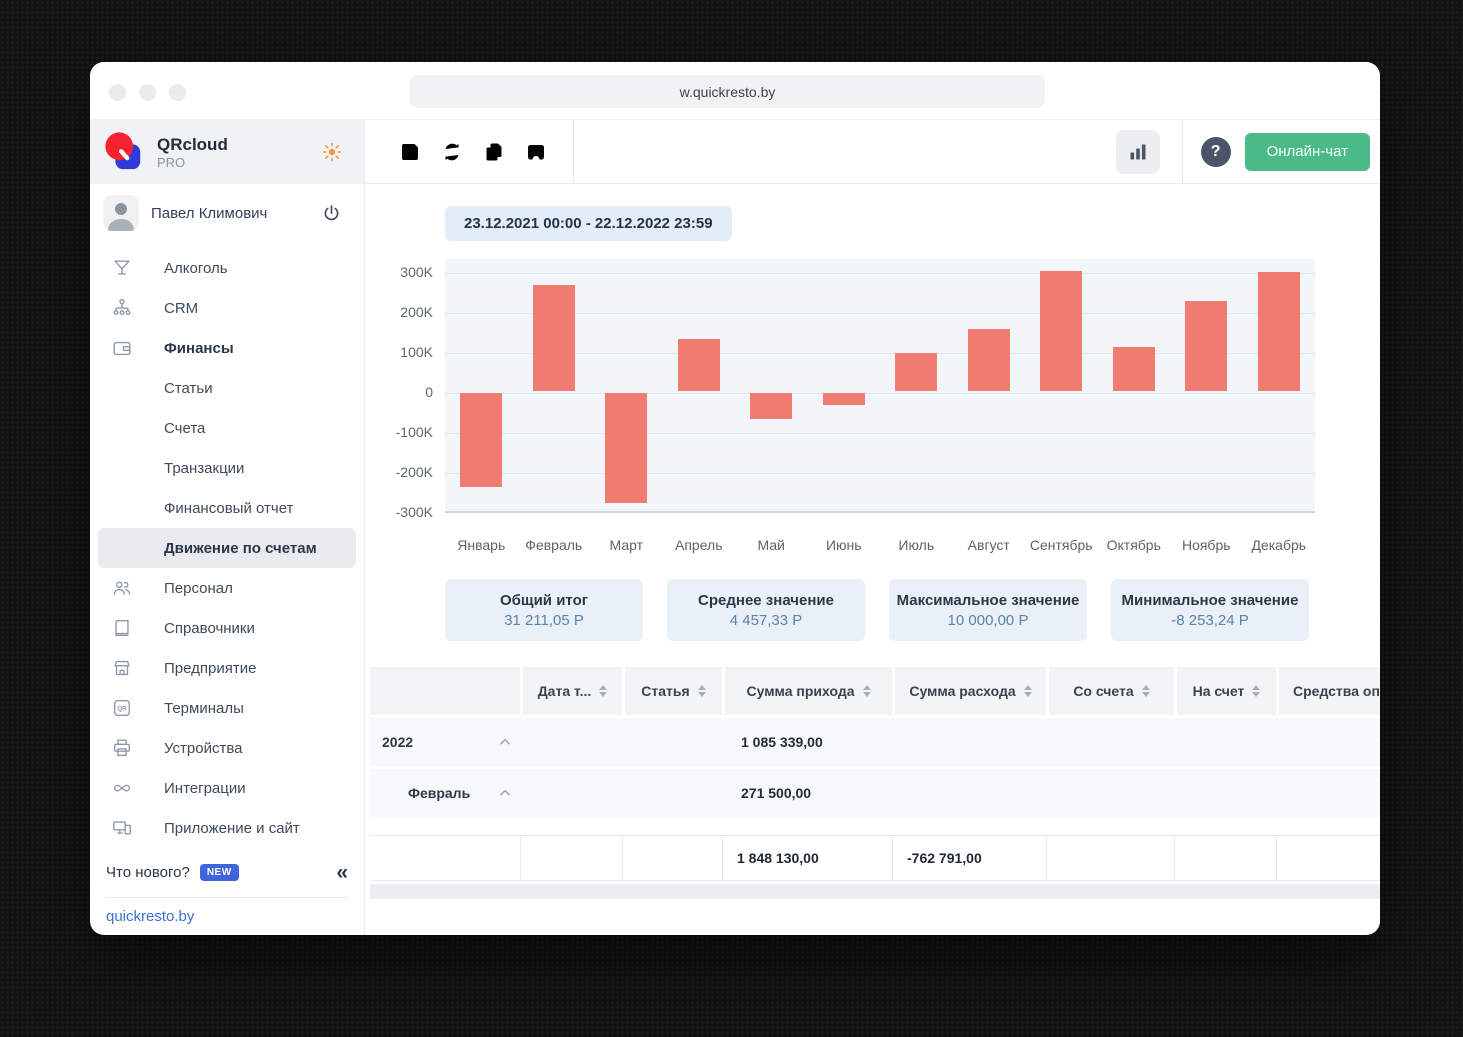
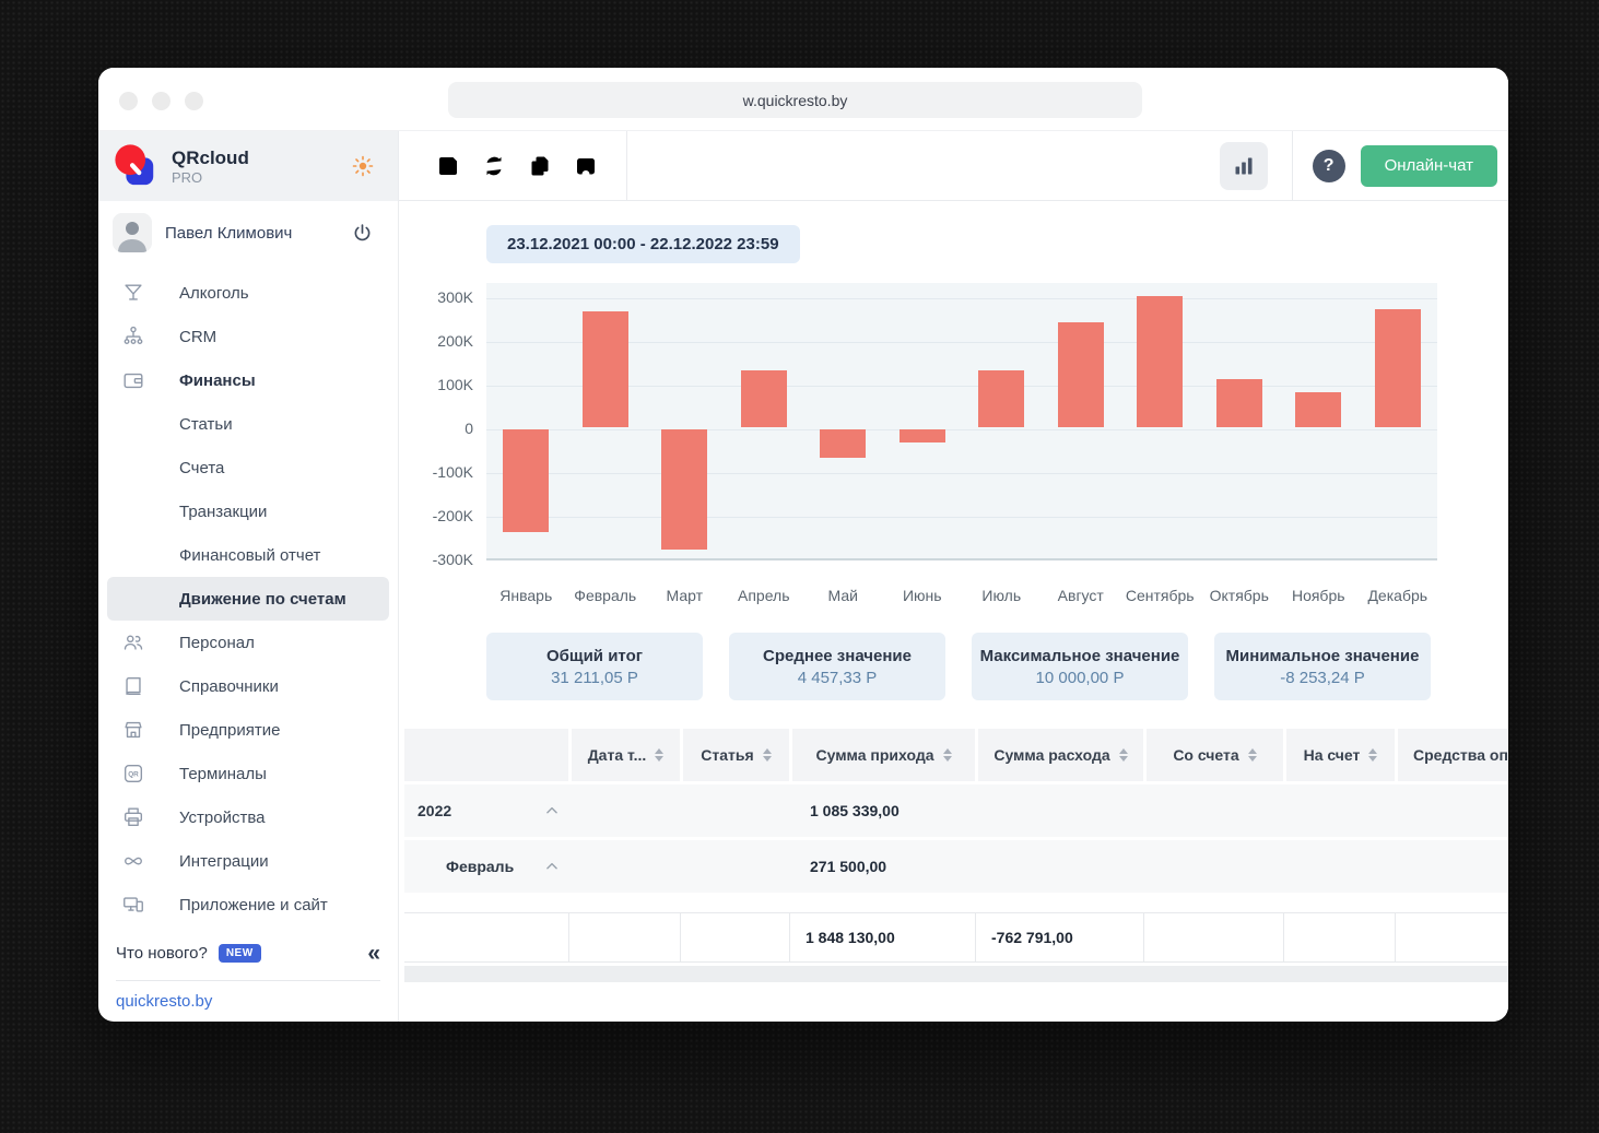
Июль: 100K -> 130K
Август: 160K -> 240K
Ноябрь: 220K -> 80K
Декабрь: 300K -> 270K
